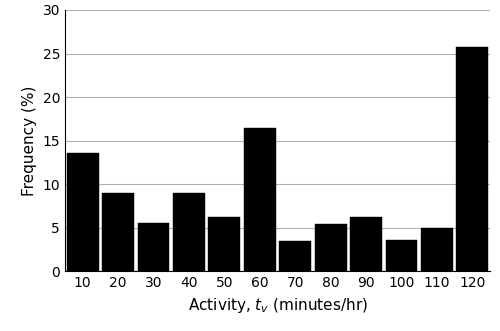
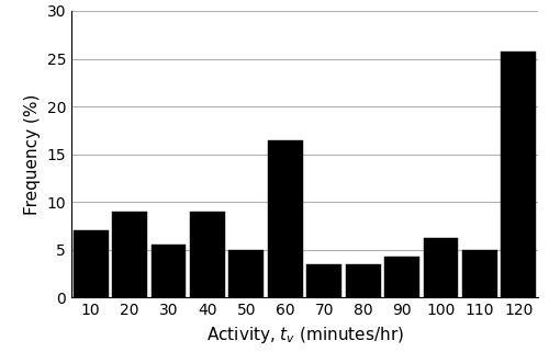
10: 13.6 -> 7.0
50: 6.2 -> 5.0
80: 5.4 -> 3.5
90: 6.2 -> 4.3
100: 3.6 -> 6.2
